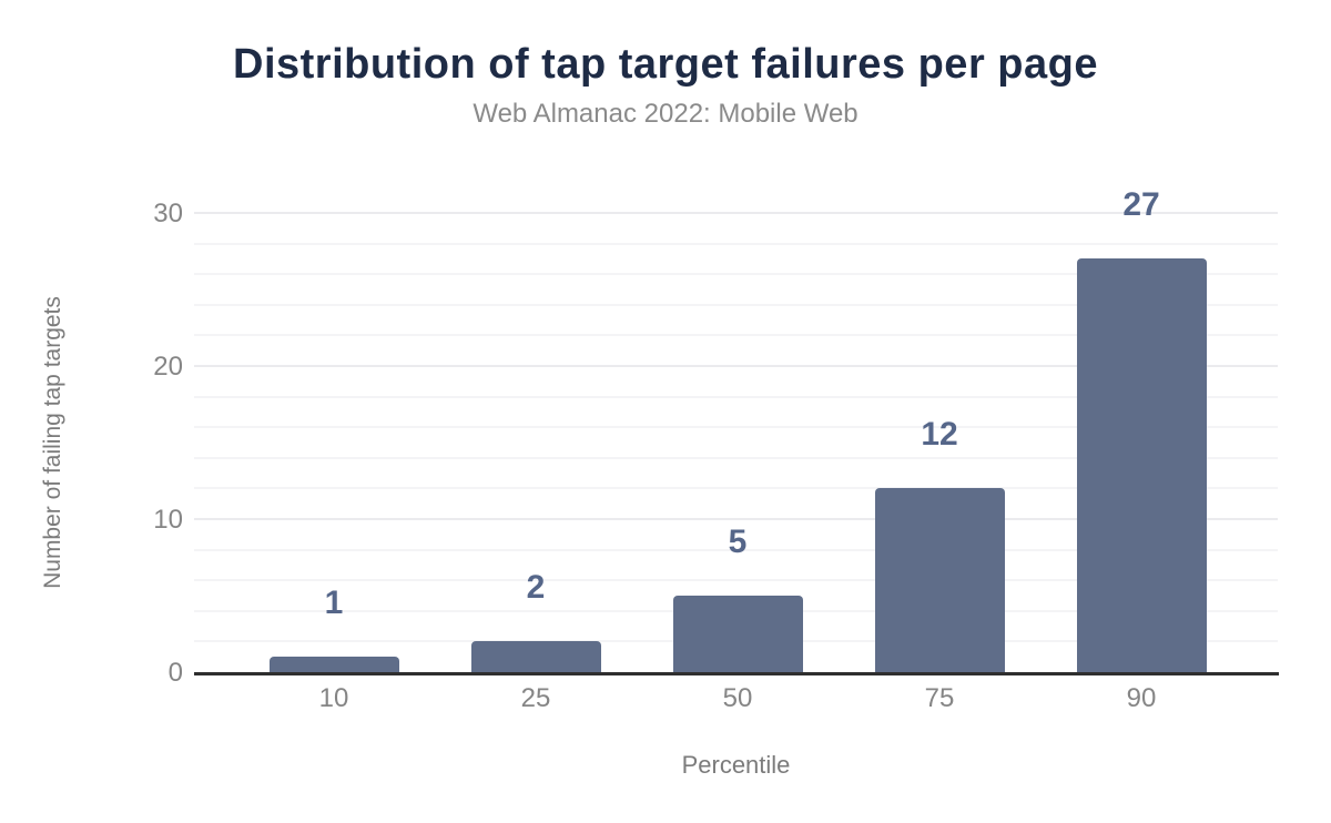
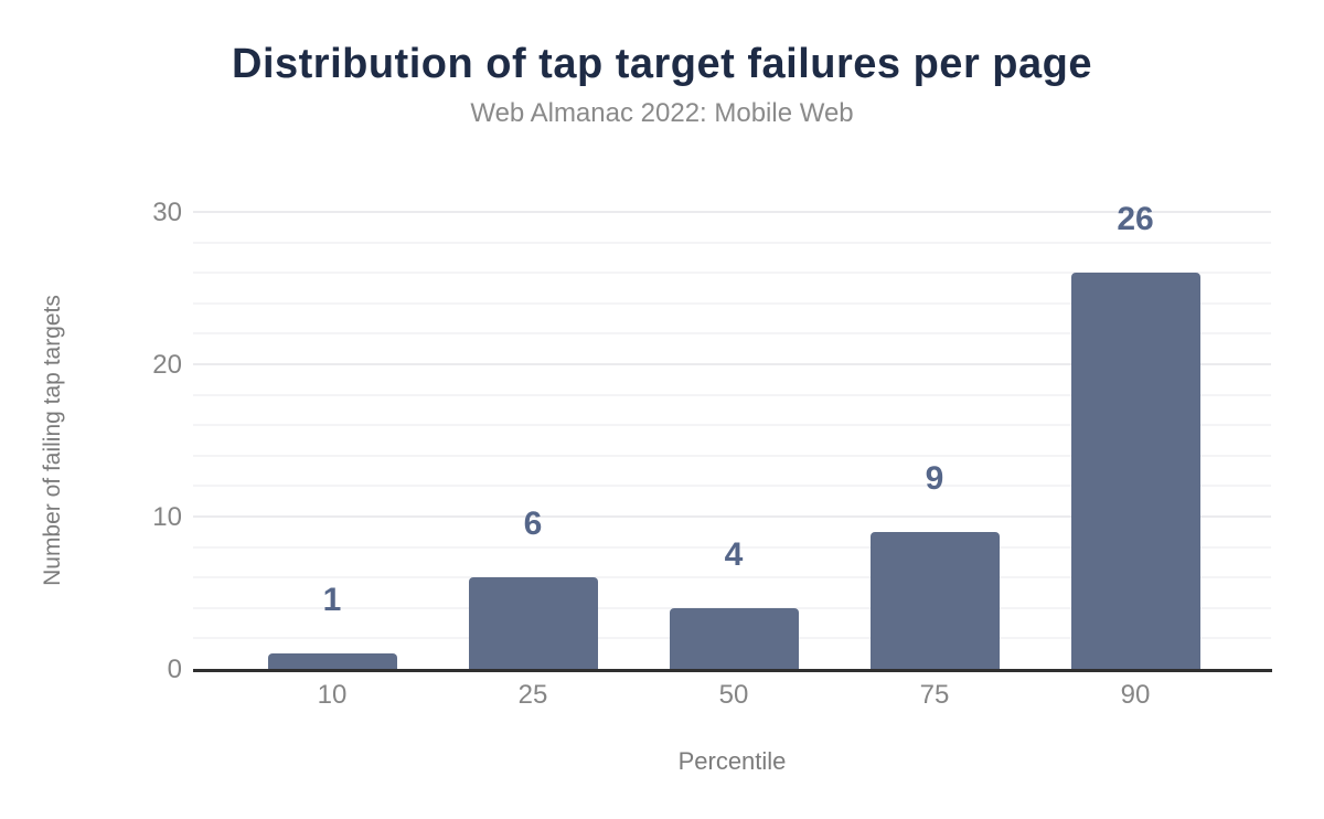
25: 2 -> 6
50: 5 -> 4
75: 12 -> 9
90: 27 -> 26
